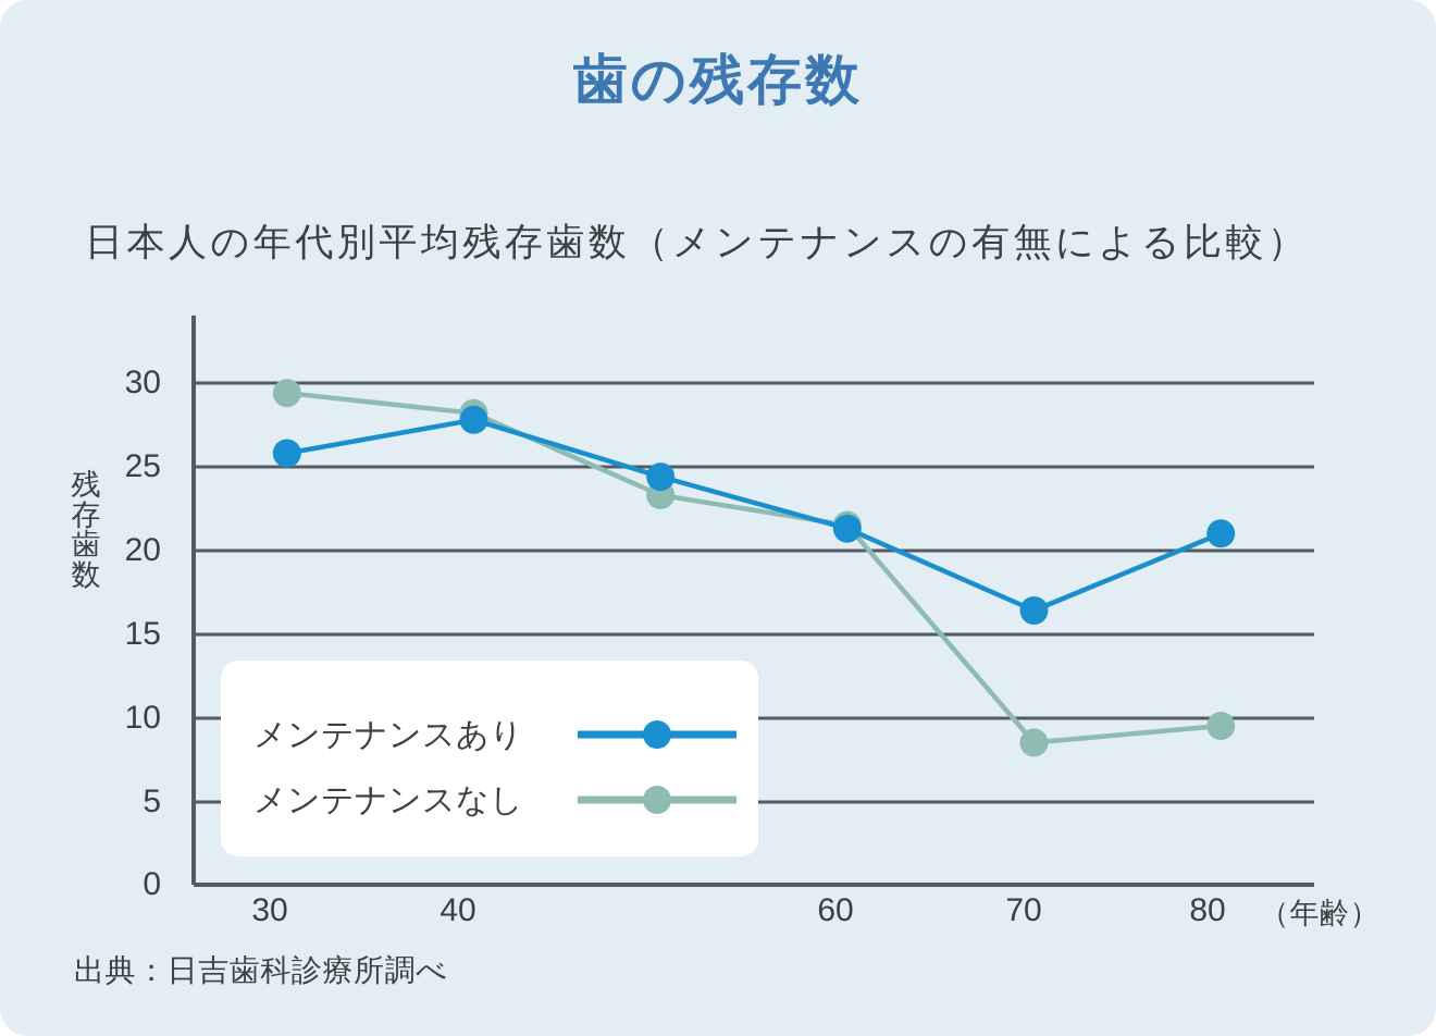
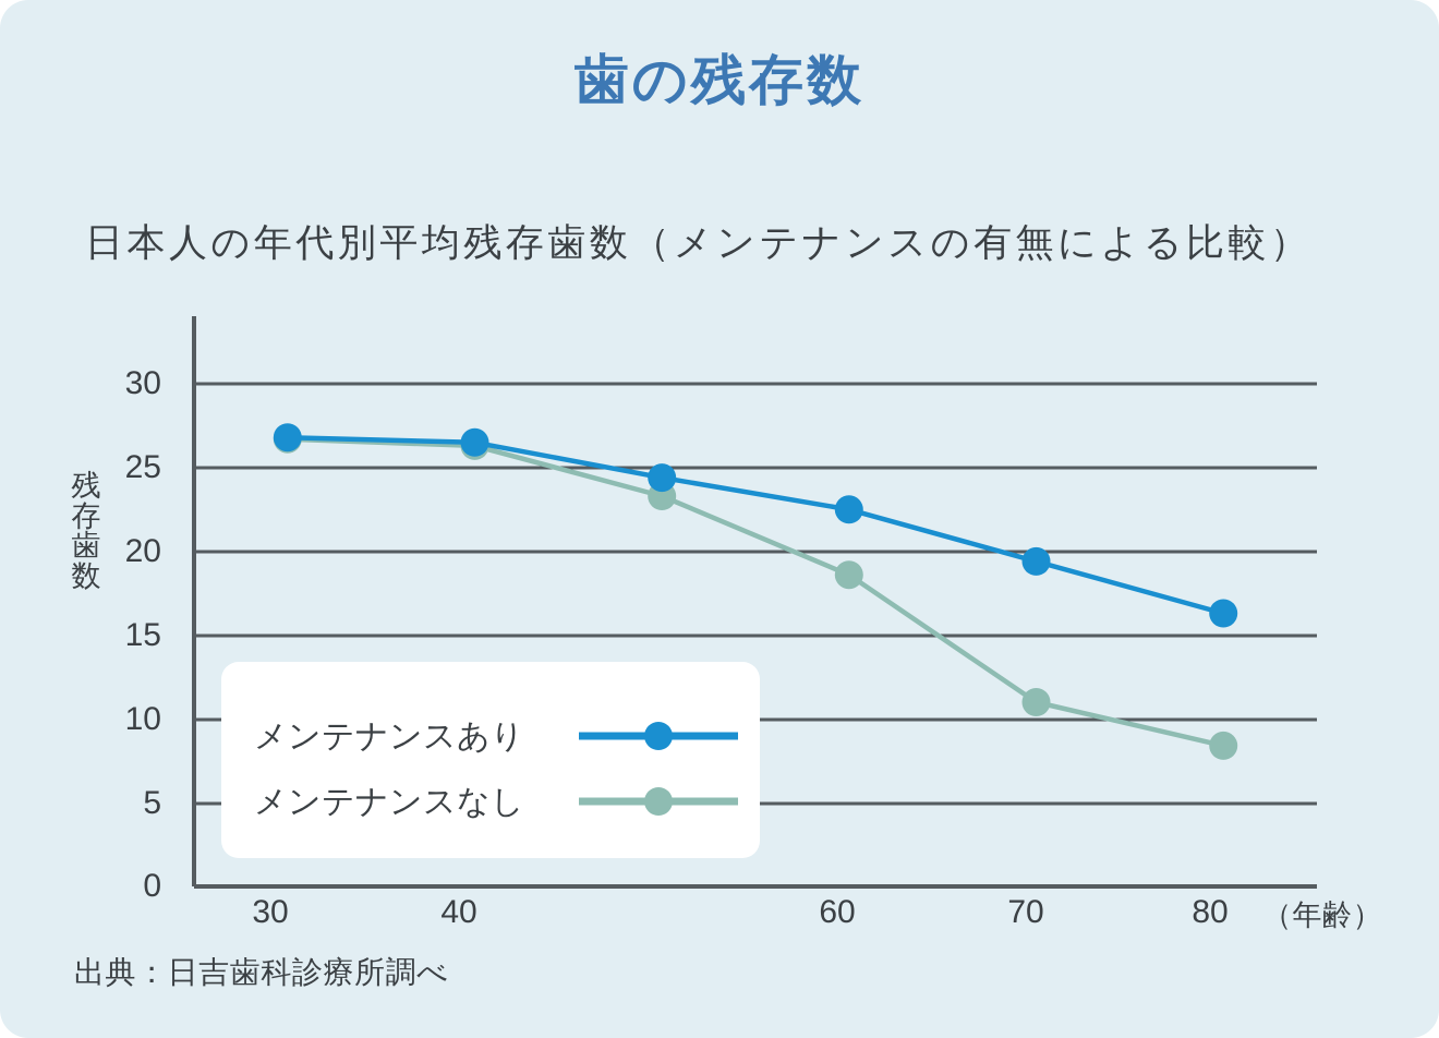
メンテナンスあり/30: 25.8 -> 26.8
メンテナンスなし/30: 29.4 -> 26.7
メンテナンスあり/40: 27.8 -> 26.5
メンテナンスなし/40: 28.2 -> 26.3
メンテナンスあり/60: 21.3 -> 22.5
メンテナンスなし/60: 21.5 -> 18.6
メンテナンスあり/70: 16.4 -> 19.4
メンテナンスなし/70: 8.5 -> 11.0
メンテナンスあり/80: 21.0 -> 16.3
メンテナンスなし/80: 9.5 -> 8.4
